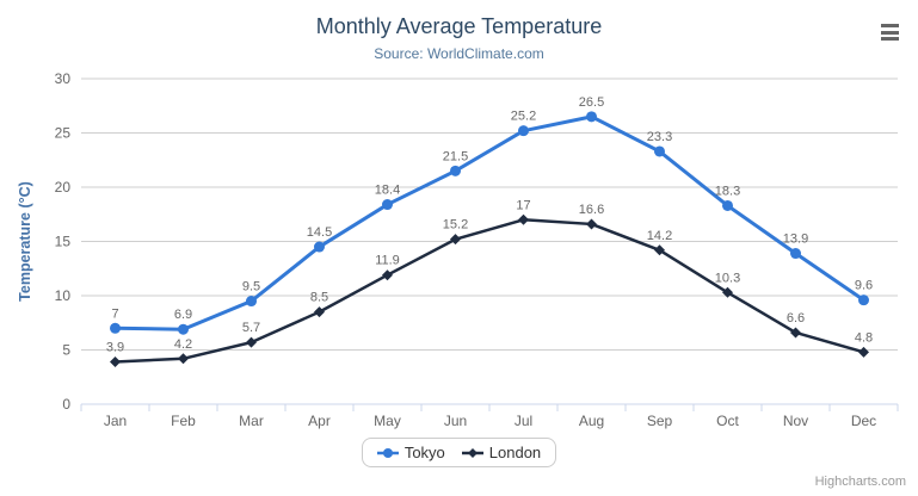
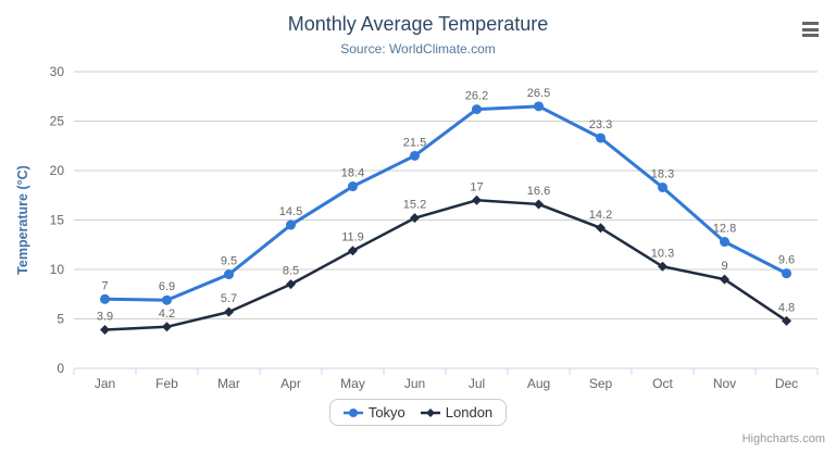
Tokyo/Jul: 25.2 -> 26.2
Tokyo/Nov: 13.9 -> 12.8
London/Nov: 6.6 -> 9
